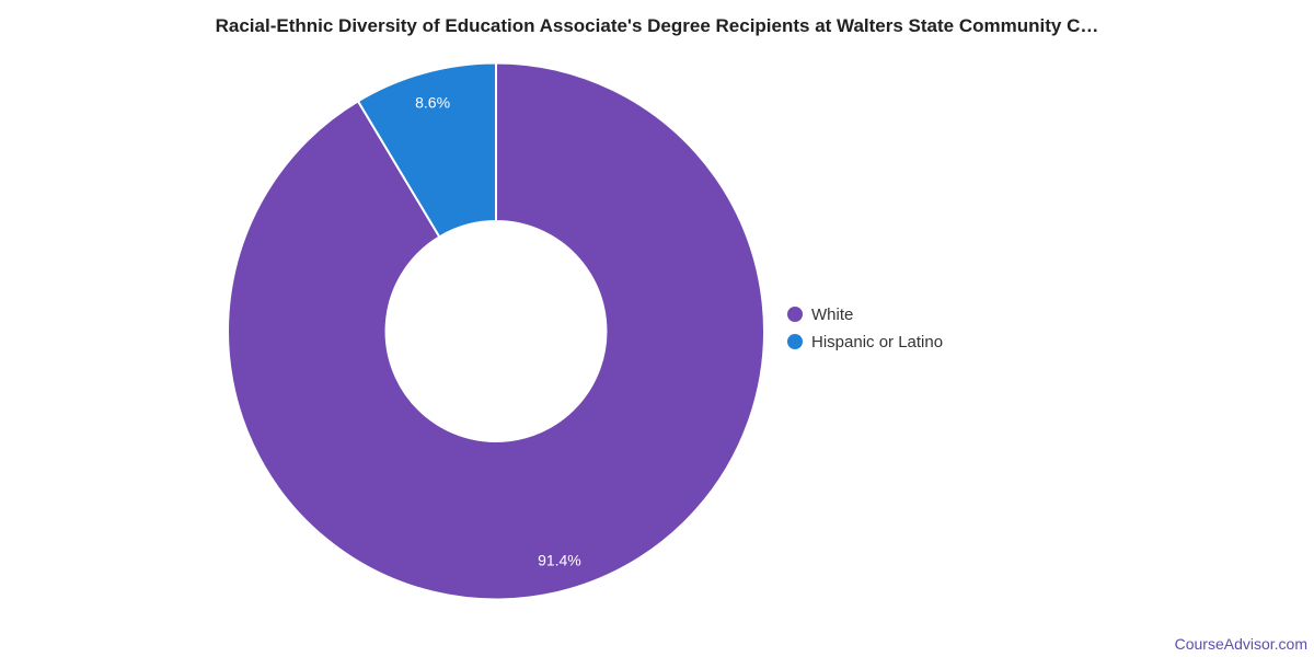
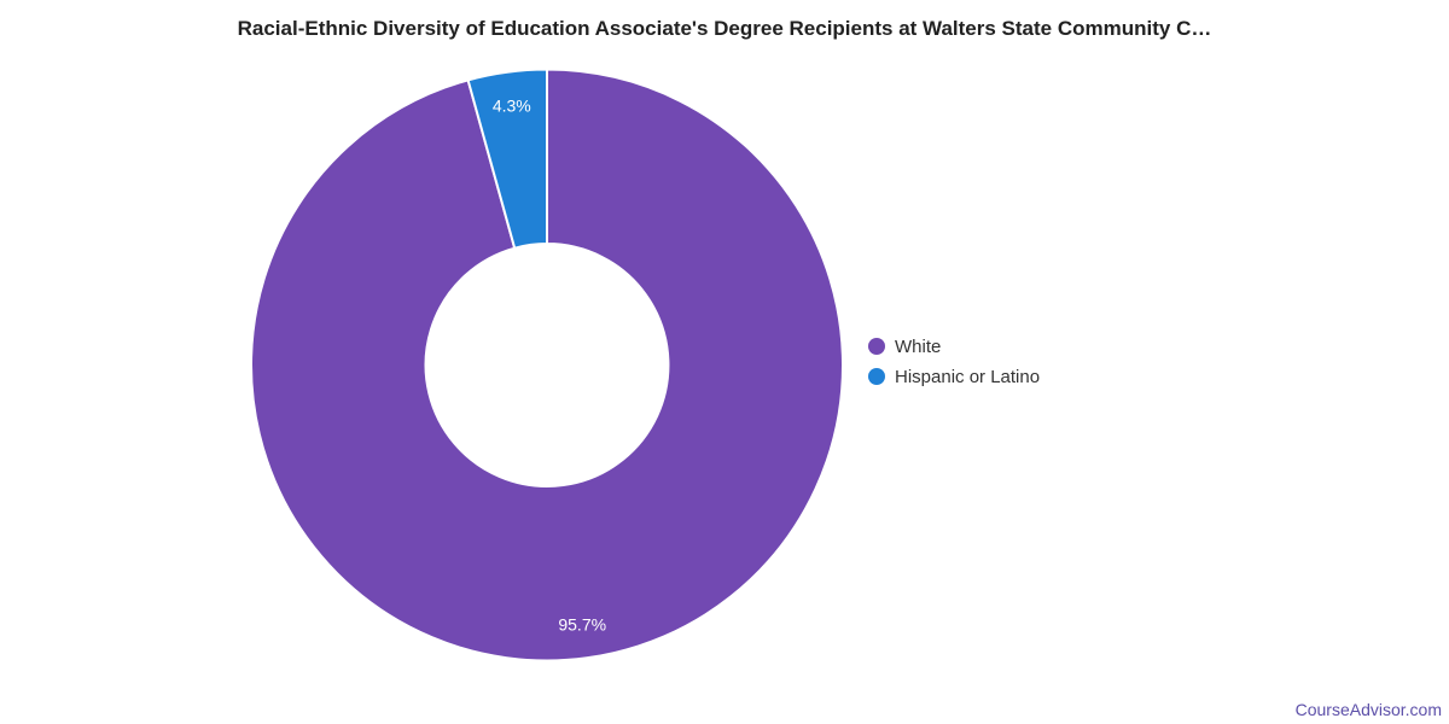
White: 91.4% -> 95.7%
Hispanic or Latino: 8.6% -> 4.3%
